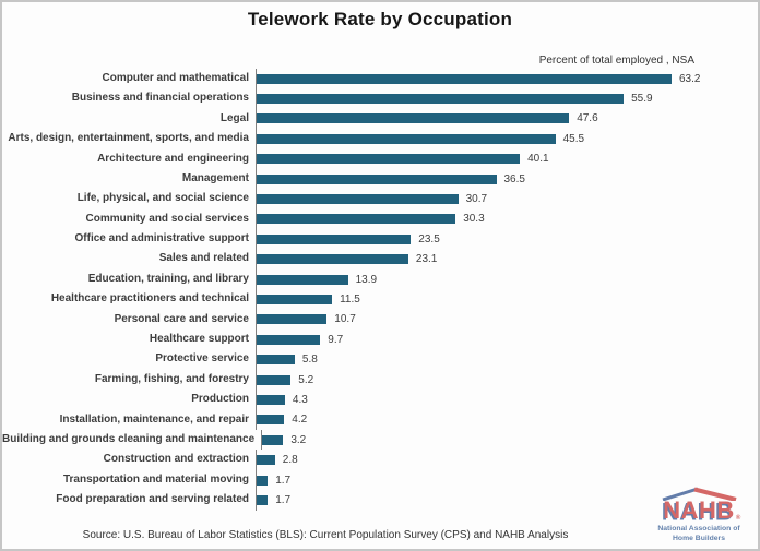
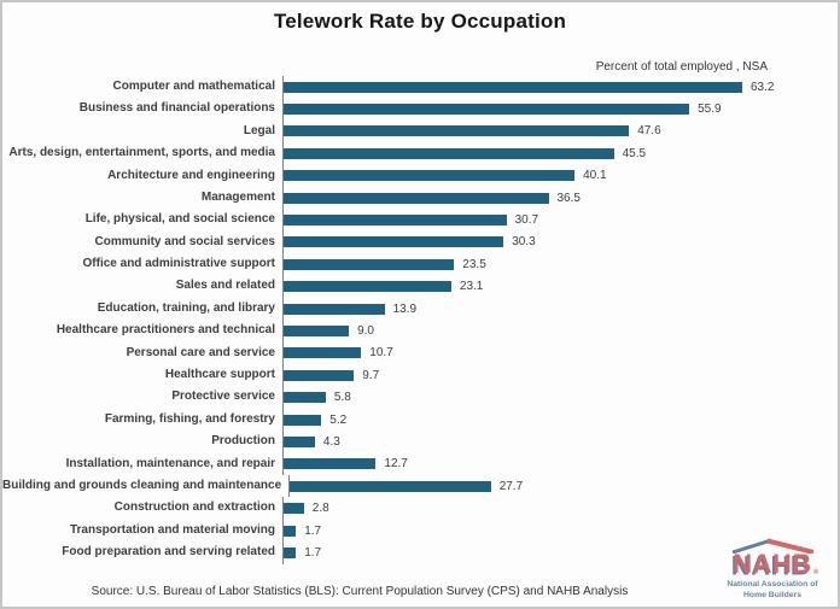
Healthcare practitioners and technical: 11.5 -> 9.0
Installation, maintenance, and repair: 4.2 -> 12.7
Building and grounds cleaning and maintenance: 3.2 -> 27.7
